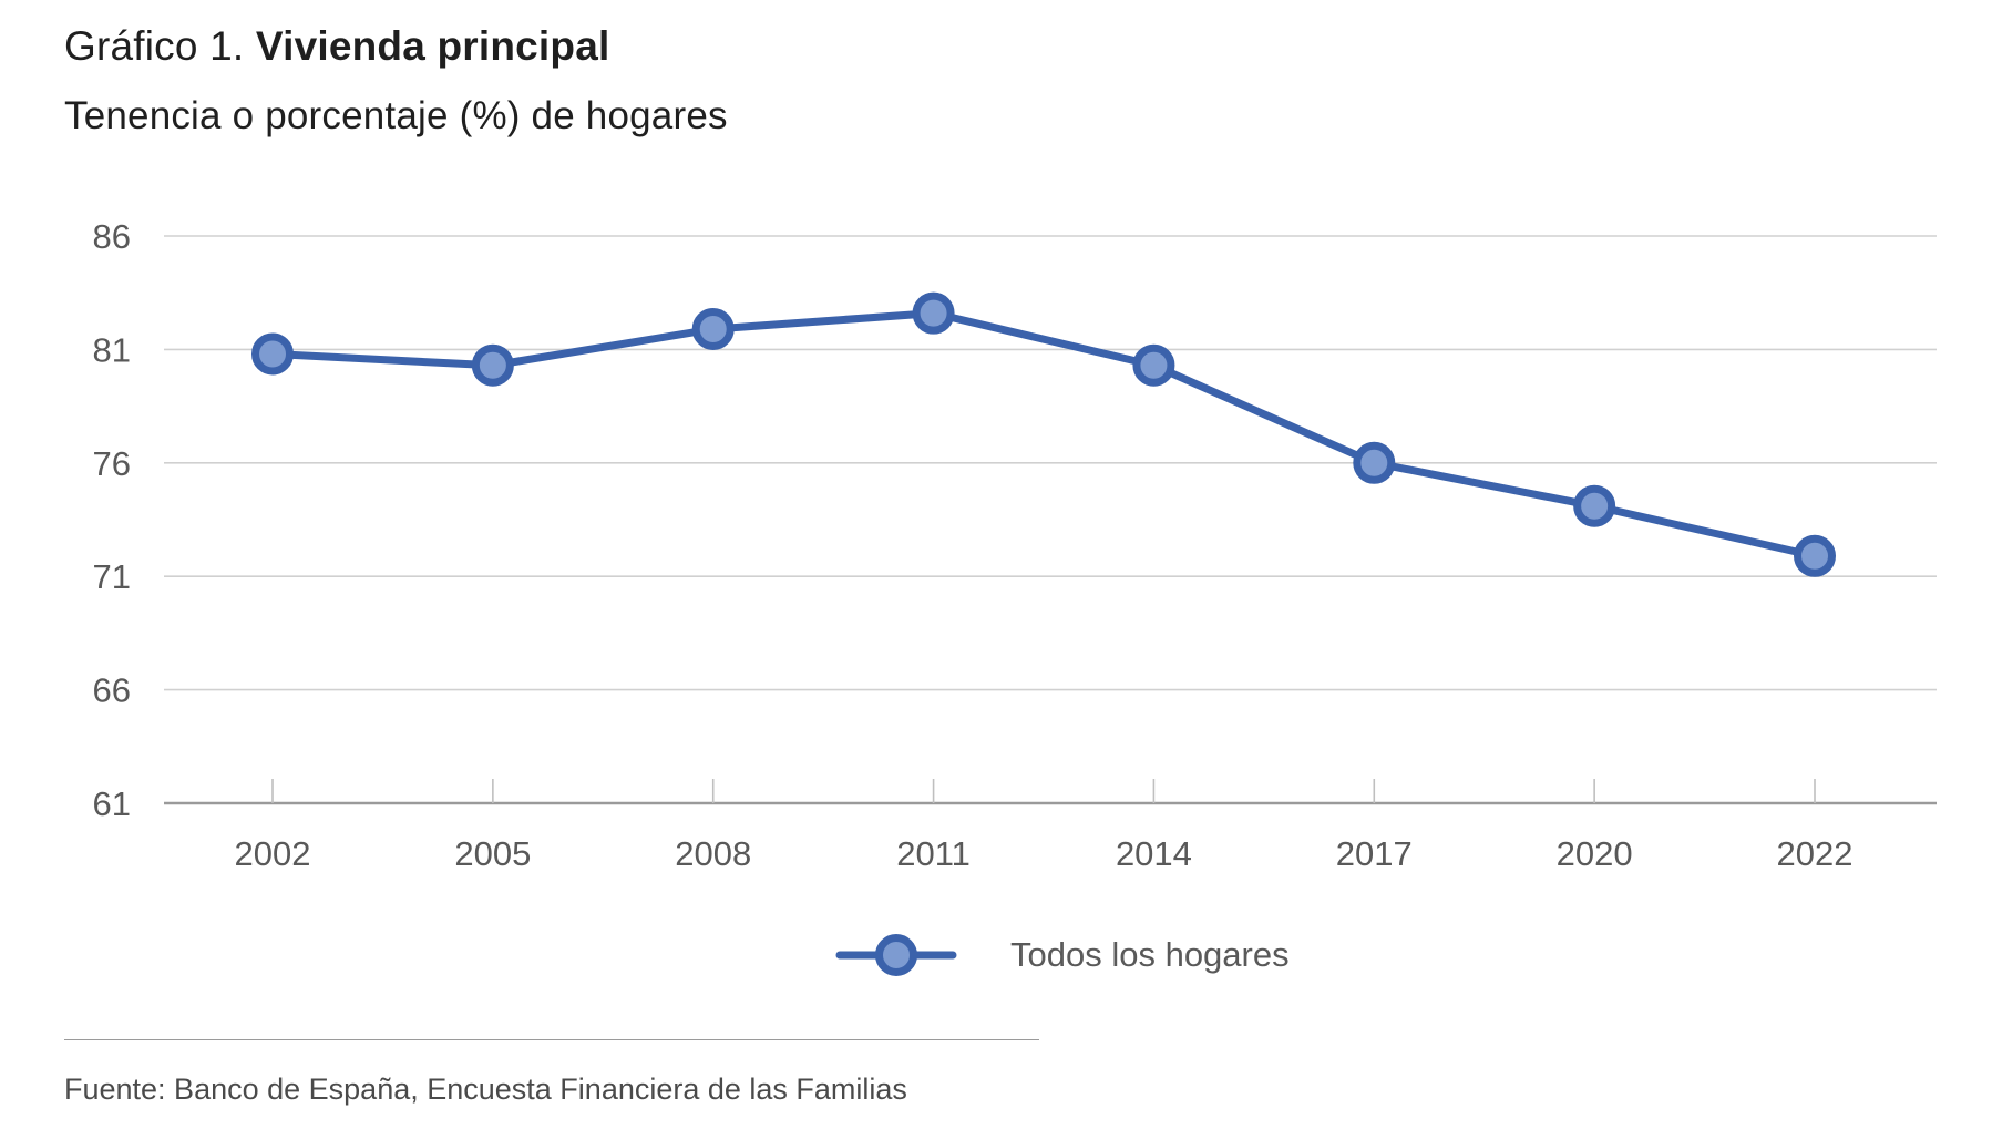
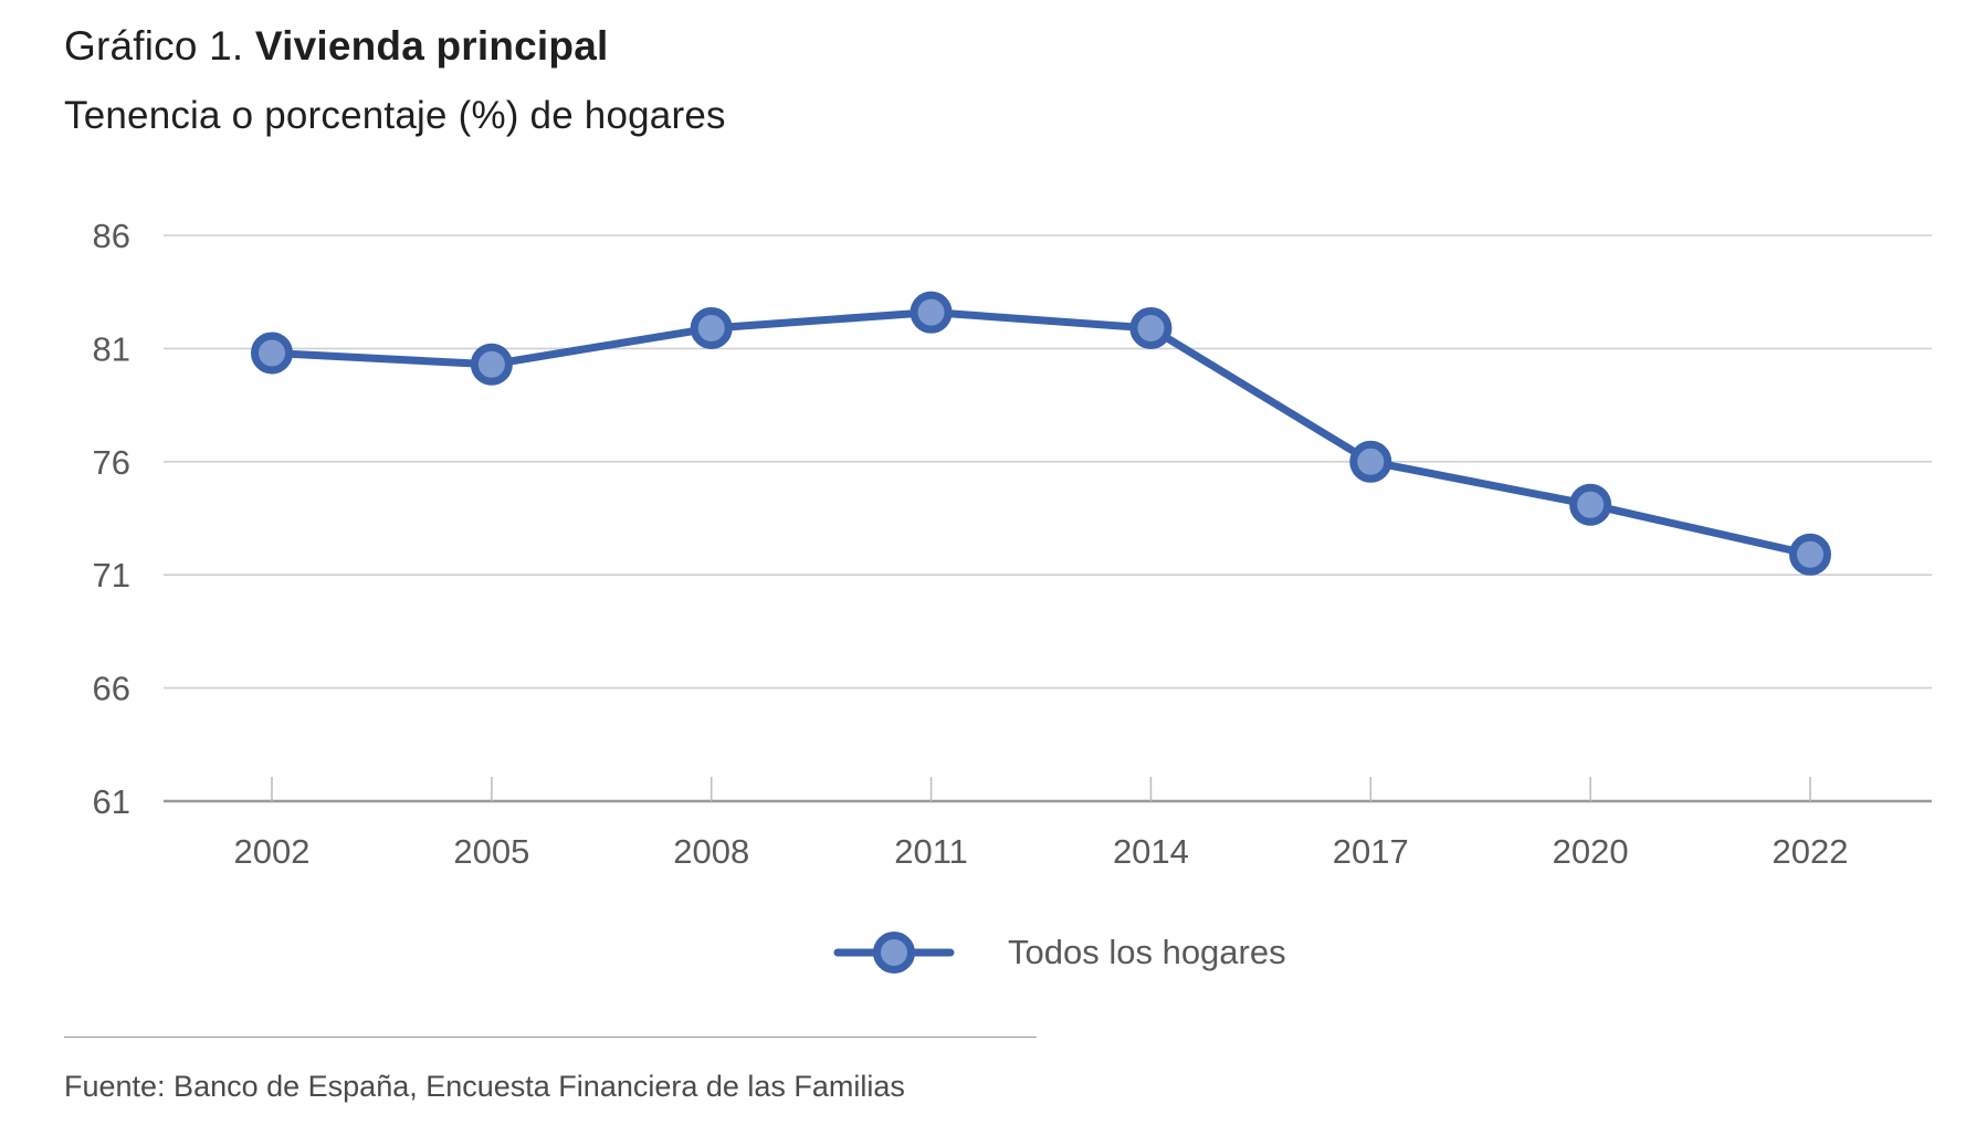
2014: 80.3 -> 81.9
